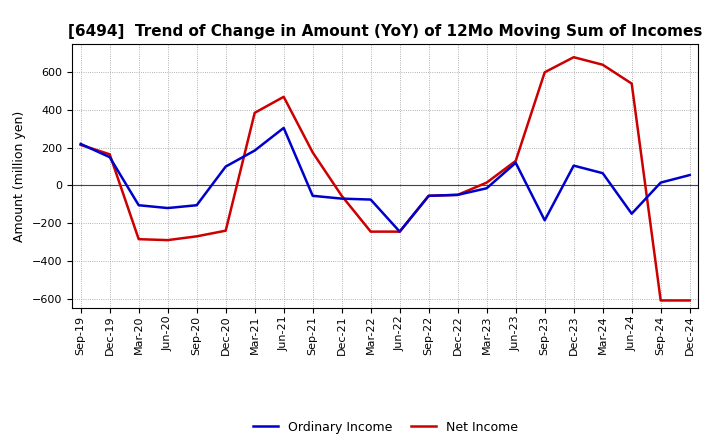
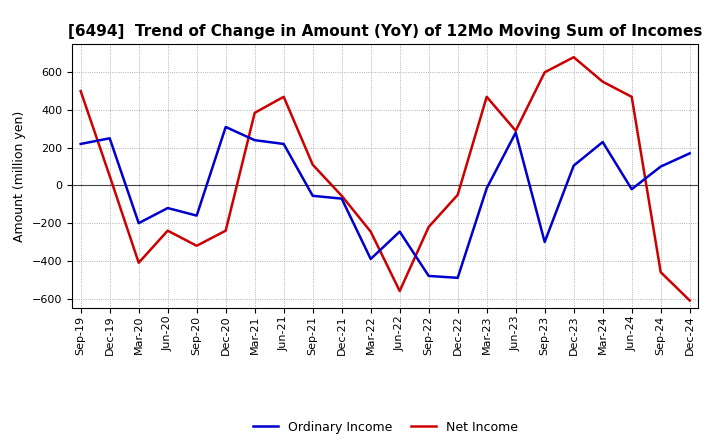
Net Income/Sep-19: 220 -> 500
Ordinary Income/Dec-19: 150 -> 250
Net Income/Dec-19: 160 -> 50
Ordinary Income/Mar-20: -100 -> -200
Net Income/Mar-20: -280 -> -410
Net Income/Jun-20: -290 -> -240
Ordinary Income/Sep-20: -100 -> -160
Net Income/Sep-20: -270 -> -320
Ordinary Income/Dec-20: 100 -> 310
Ordinary Income/Mar-21: 180 -> 240
Ordinary Income/Jun-21: 300 -> 220
Net Income/Sep-21: 180 -> 110
Ordinary Income/Mar-22: -80 -> -390
Net Income/Jun-22: -240 -> -560
Ordinary Income/Sep-22: -60 -> -480
Net Income/Sep-22: -60 -> -220
Ordinary Income/Dec-22: -50 -> -490
Net Income/Mar-23: 20 -> 470
Ordinary Income/Jun-23: 120 -> 280
Net Income/Jun-23: 130 -> 290
Ordinary Income/Sep-23: -180 -> -300
Ordinary Income/Mar-24: 60 -> 230
Net Income/Mar-24: 640 -> 550
Ordinary Income/Jun-24: -150 -> -20
Net Income/Jun-24: 540 -> 470
Ordinary Income/Sep-24: 20 -> 100
Net Income/Sep-24: -610 -> -460
Ordinary Income/Dec-24: 60 -> 170
